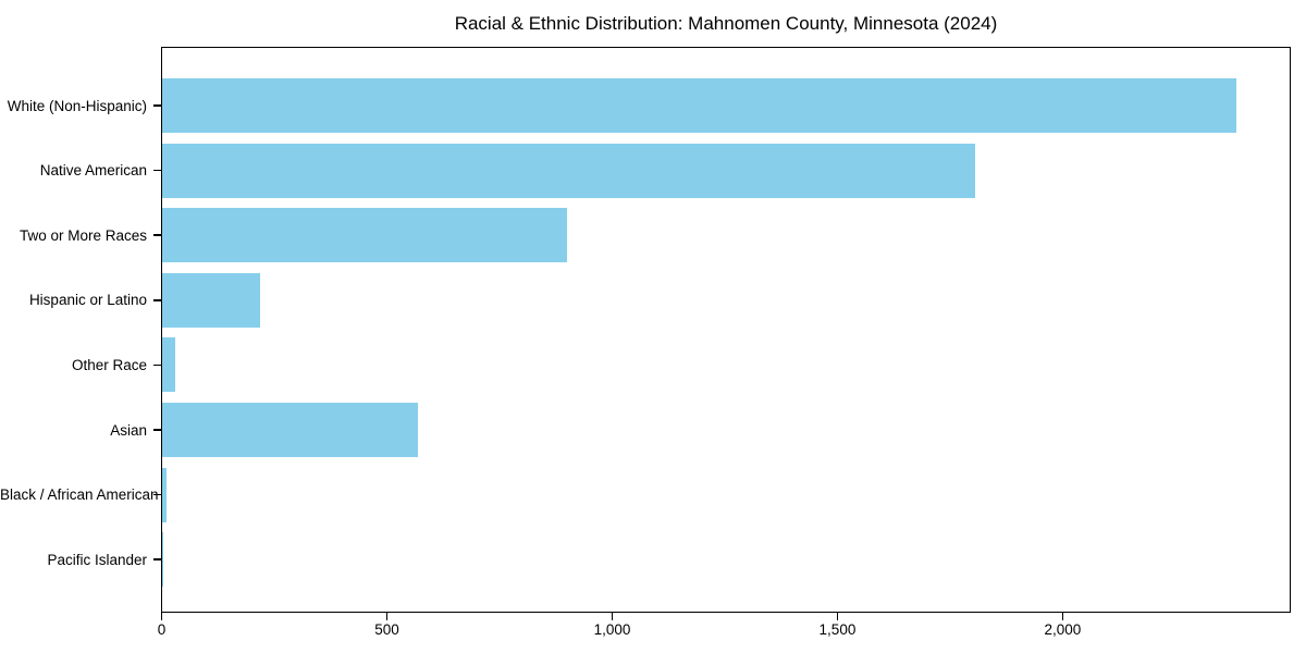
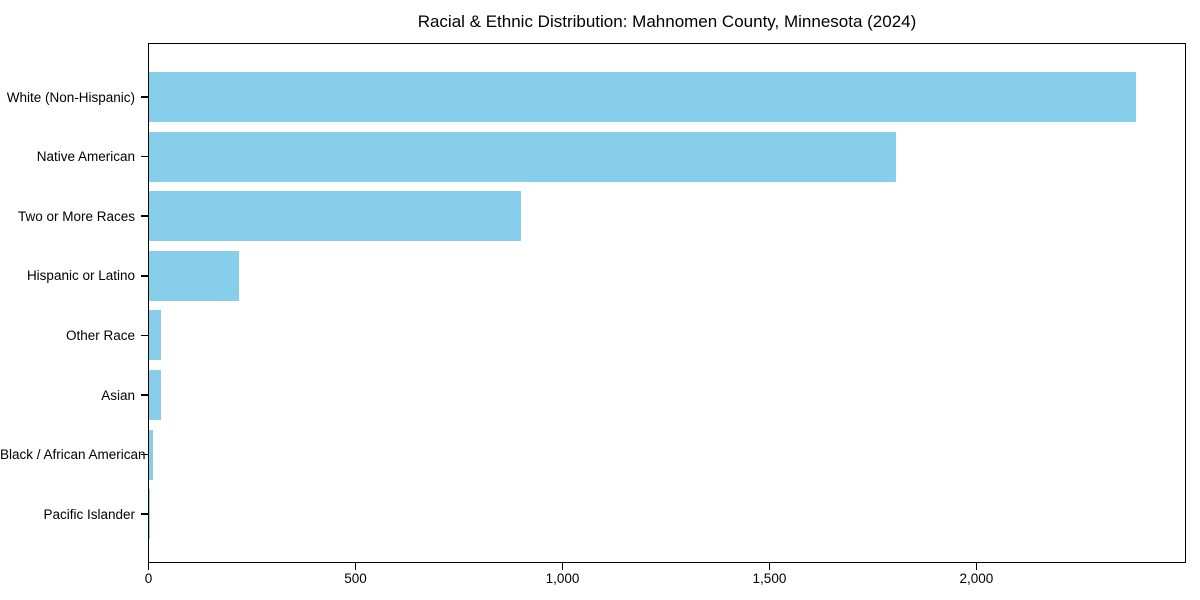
Asian: 570 -> 30
